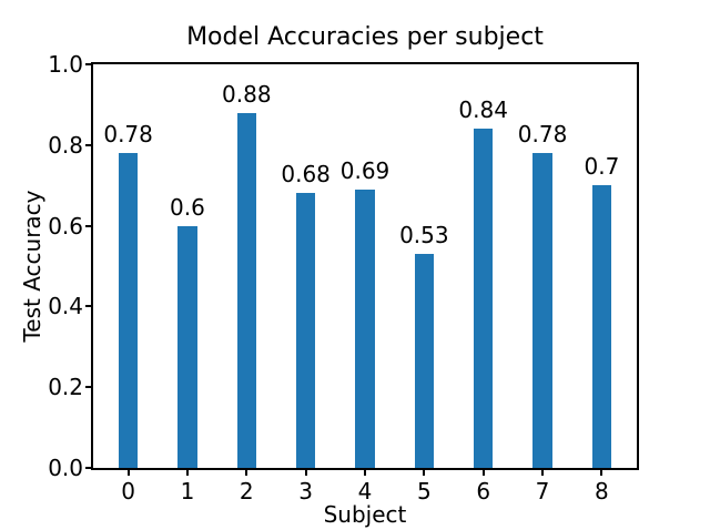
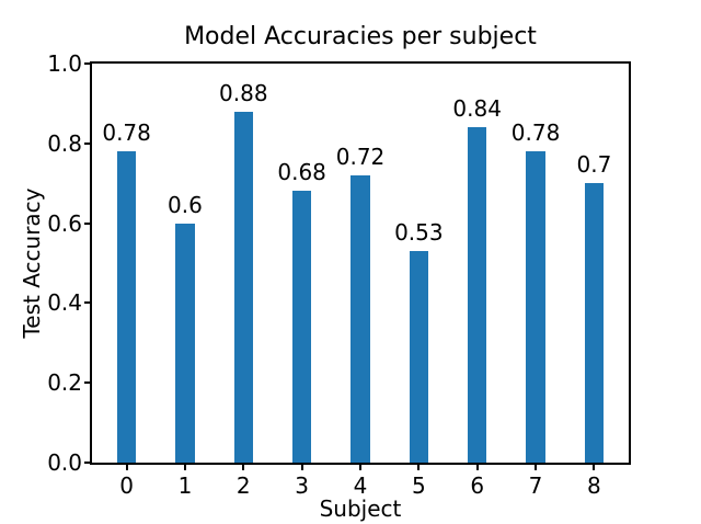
4: 0.69 -> 0.72
